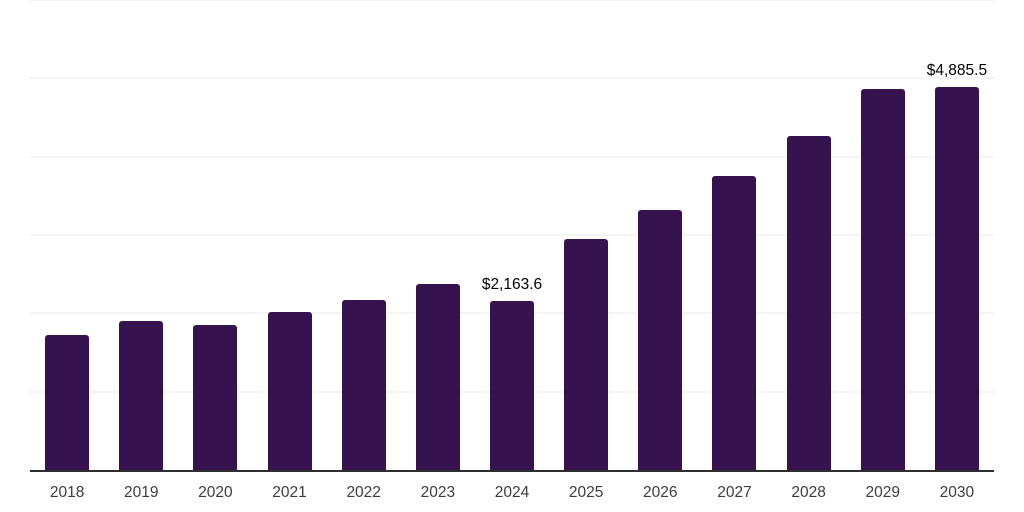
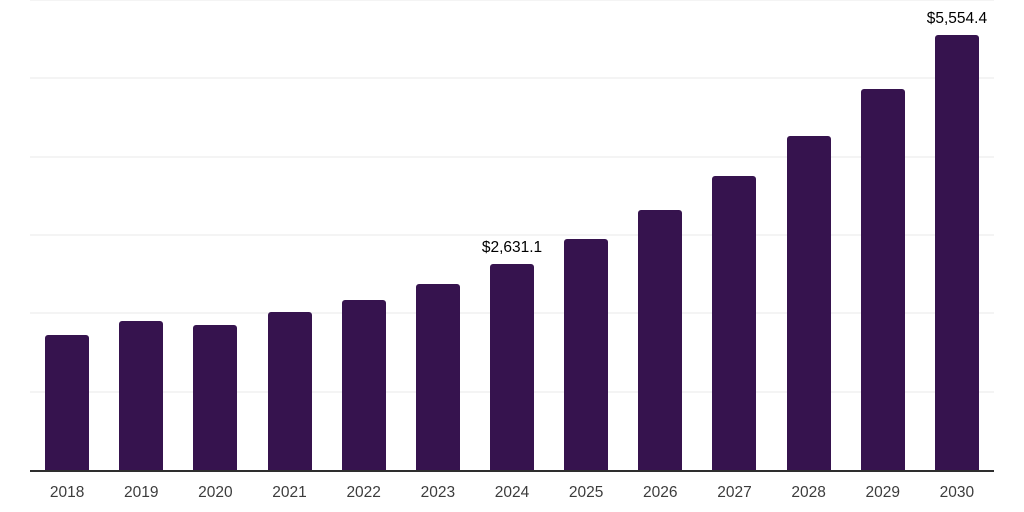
2024: $2,163.6 -> $2,631.1
2030: $4,885.5 -> $5,554.4
